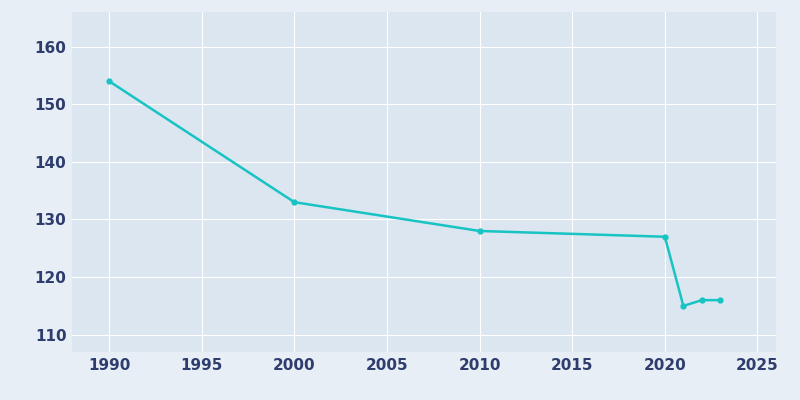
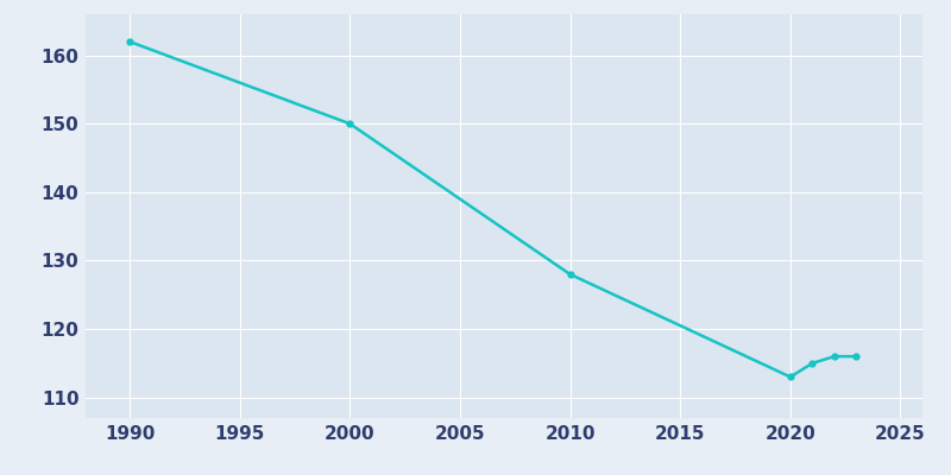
1990: 154 -> 162
2000: 133 -> 150
2020: 127 -> 113
